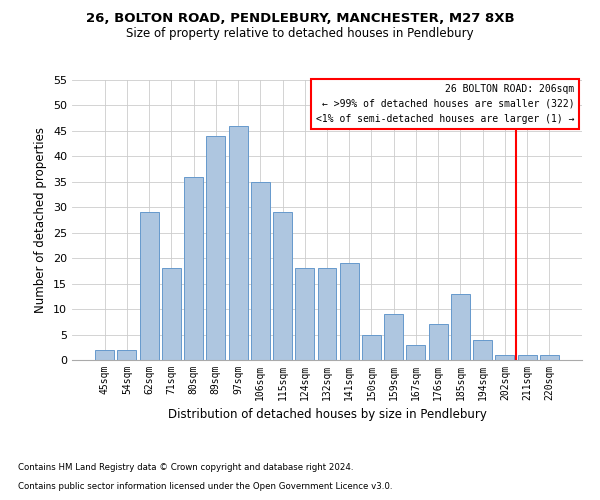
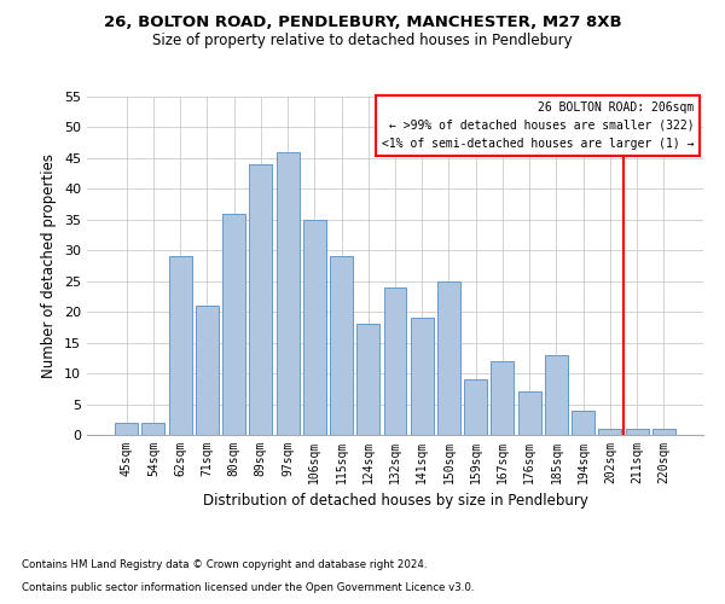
71sqm: 18 -> 21
132sqm: 18 -> 24
150sqm: 5 -> 25
167sqm: 3 -> 12
